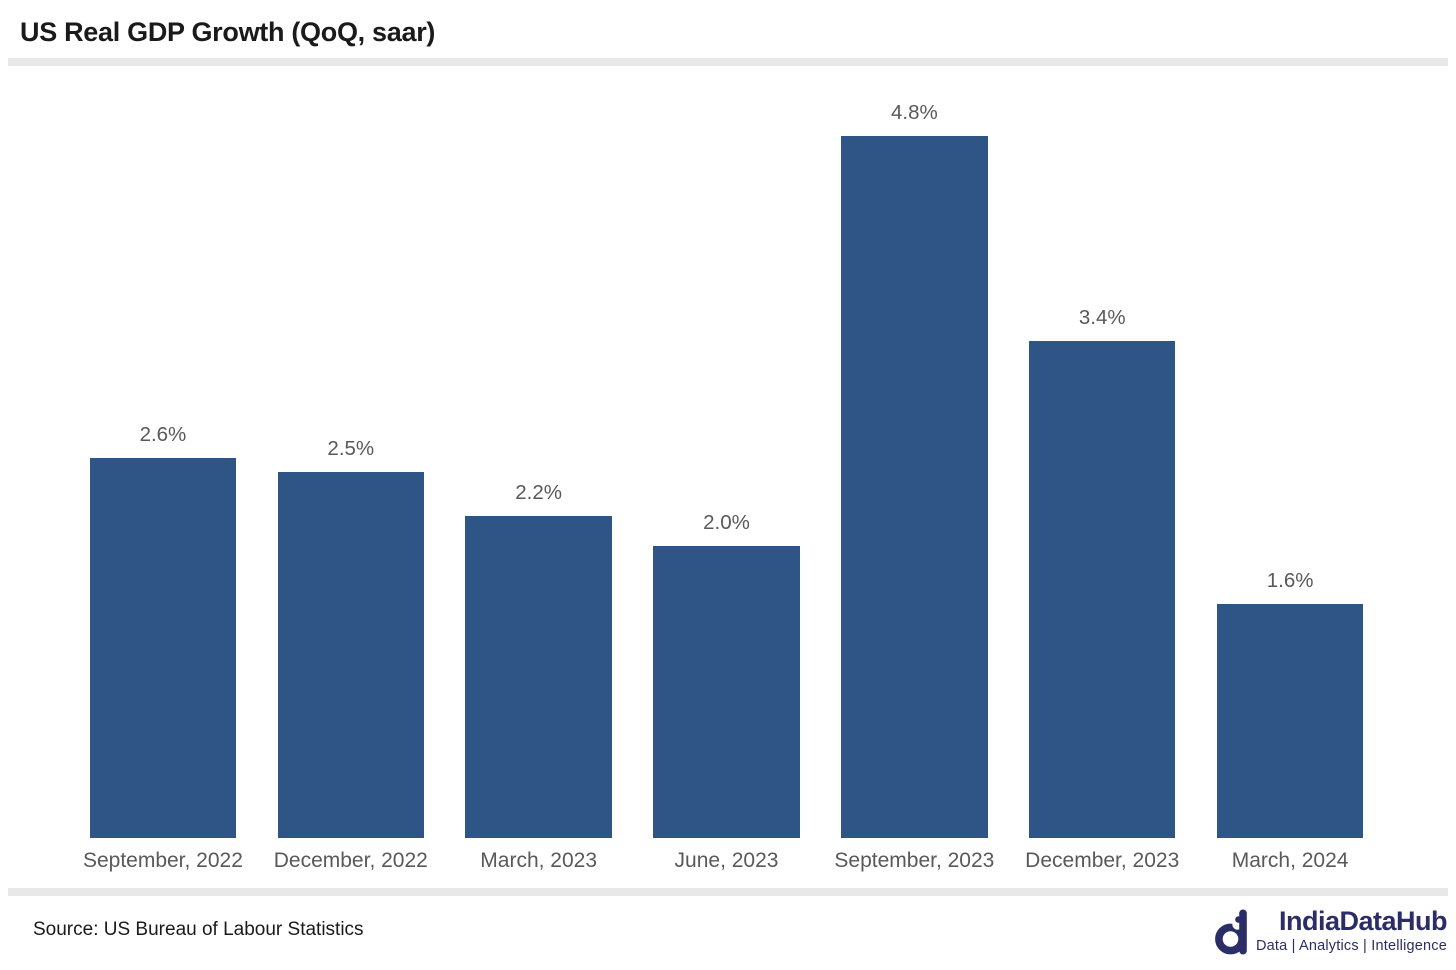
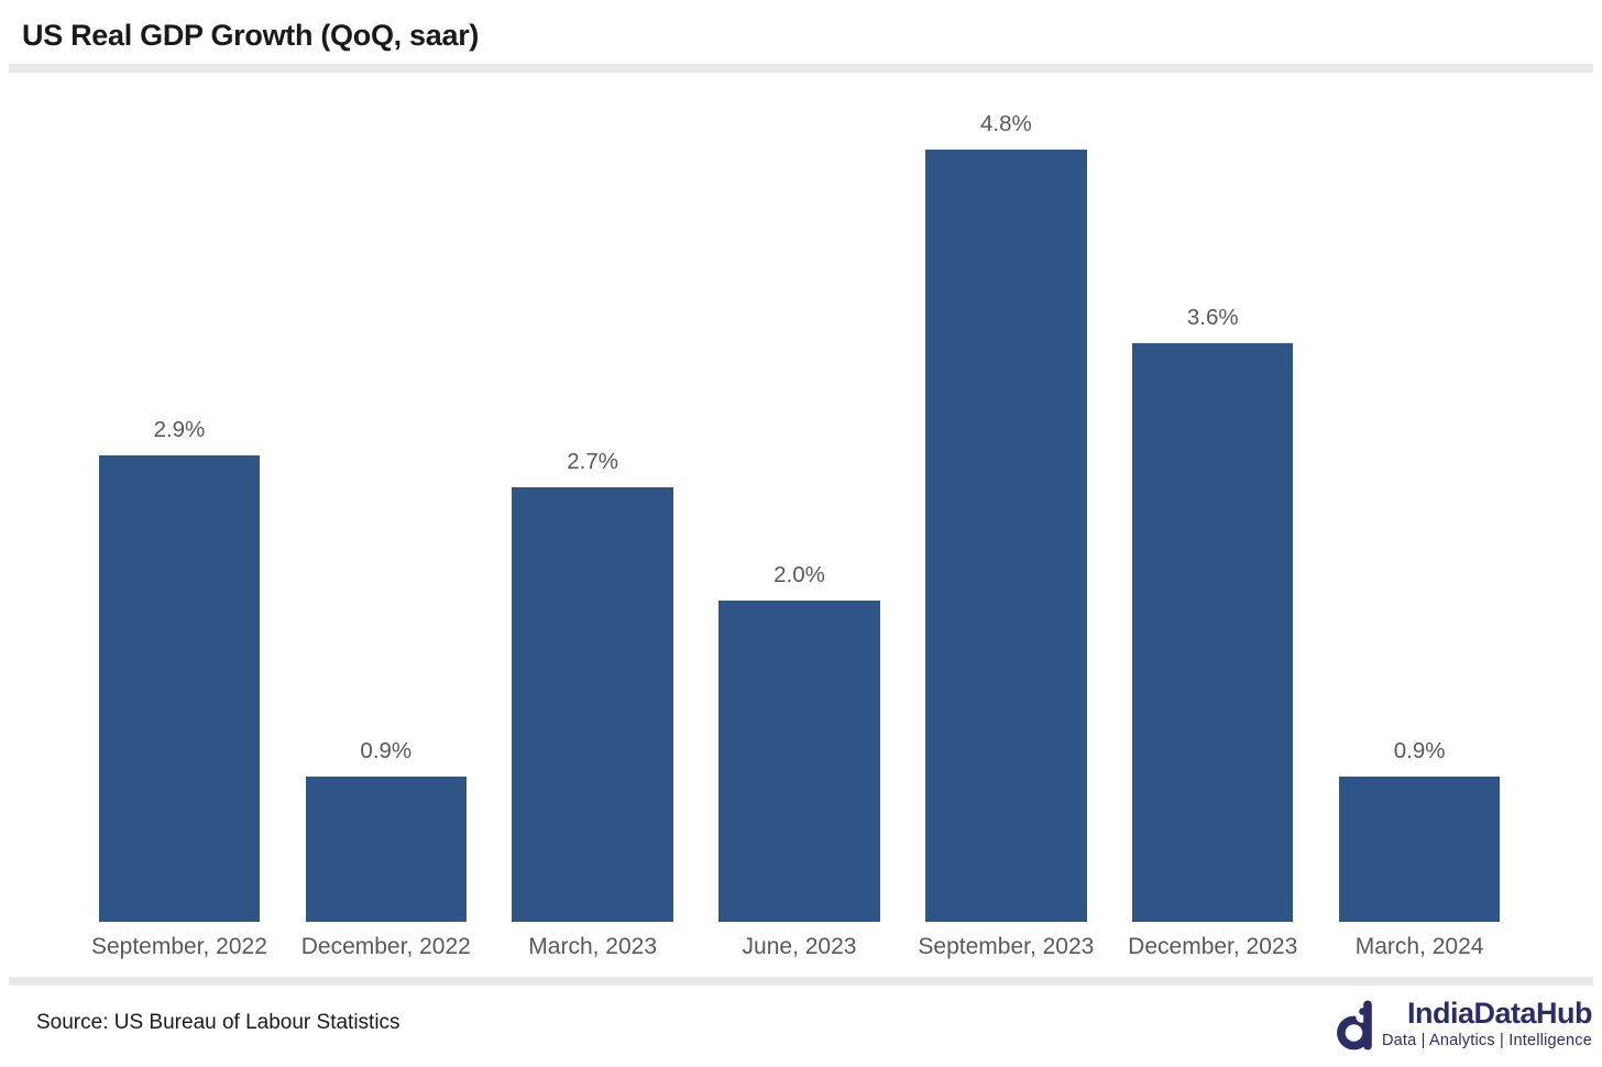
September, 2022: 2.6% -> 2.9%
December, 2022: 2.5% -> 0.9%
March, 2023: 2.2% -> 2.7%
December, 2023: 3.4% -> 3.6%
March, 2024: 1.6% -> 0.9%
